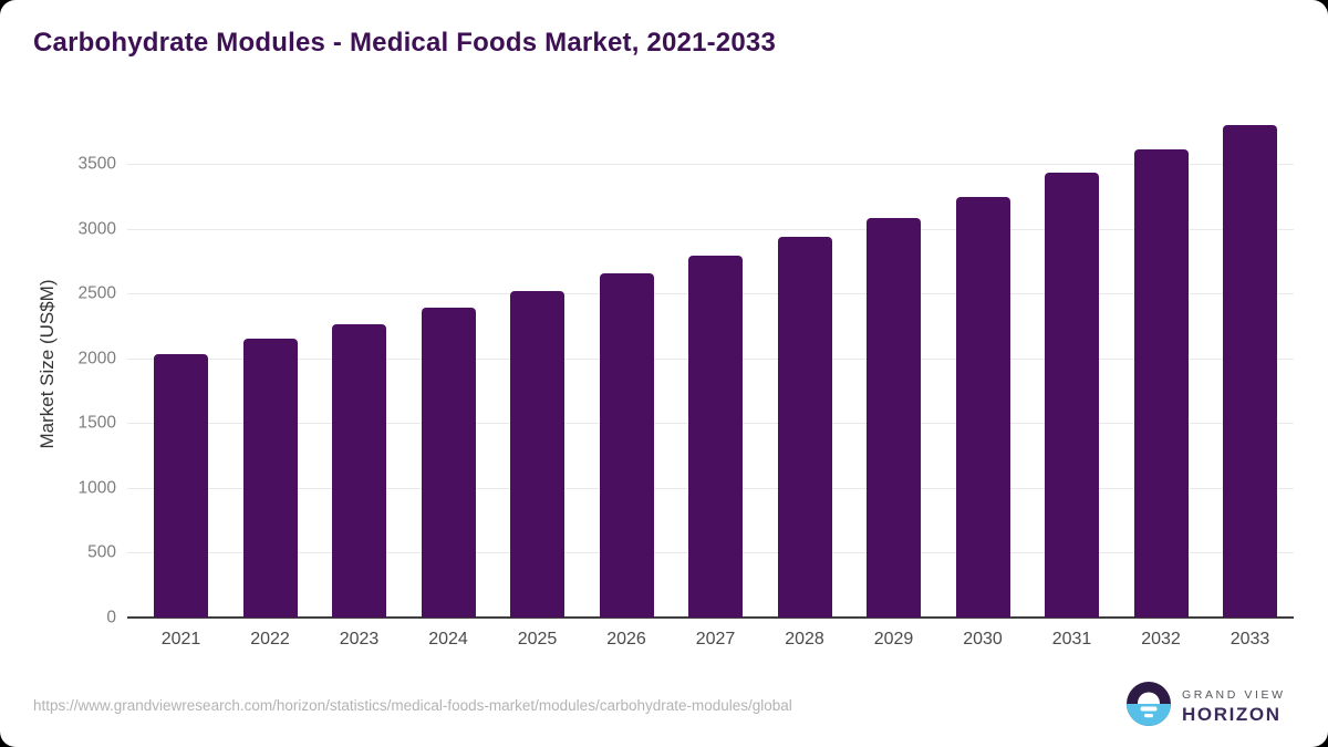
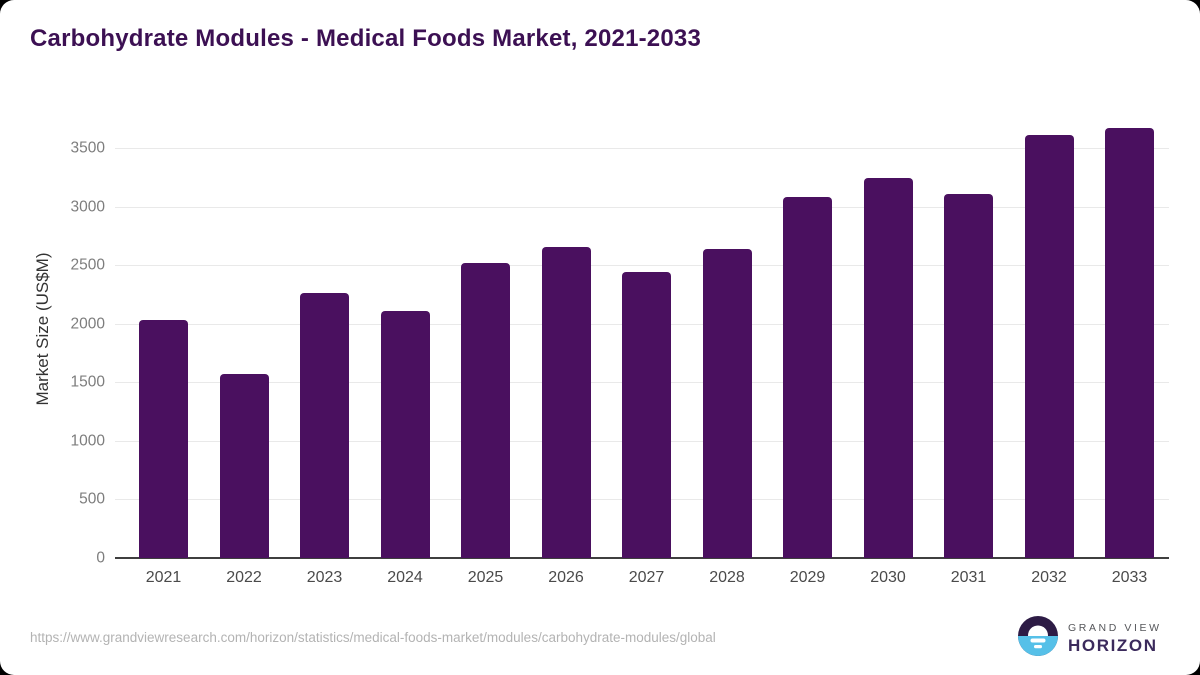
2022: 2160 -> 1570
2024: 2390 -> 2110
2027: 2790 -> 2440
2028: 2940 -> 2640
2031: 3430 -> 3110
2033: 3800 -> 3670
